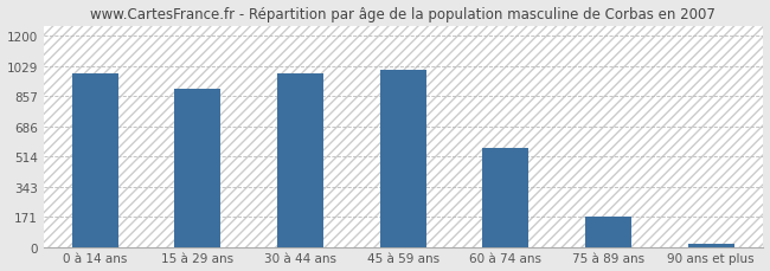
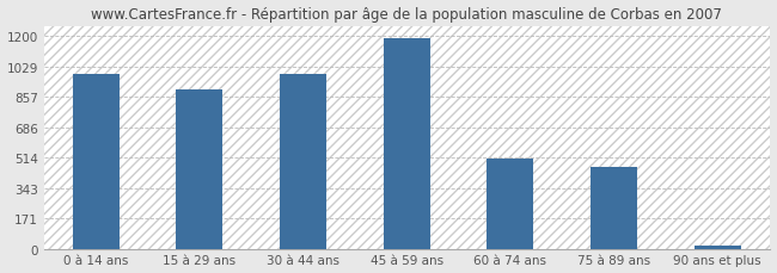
45 à 59 ans: 1000 -> 1190
60 à 74 ans: 560 -> 510
75 à 89 ans: 180 -> 460
